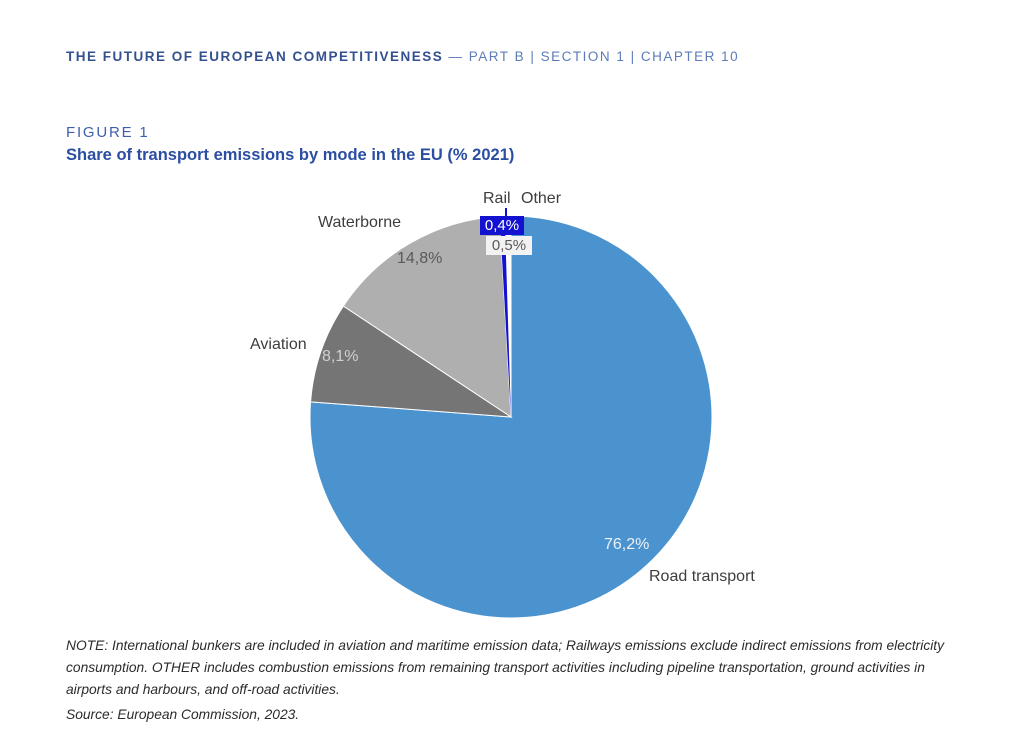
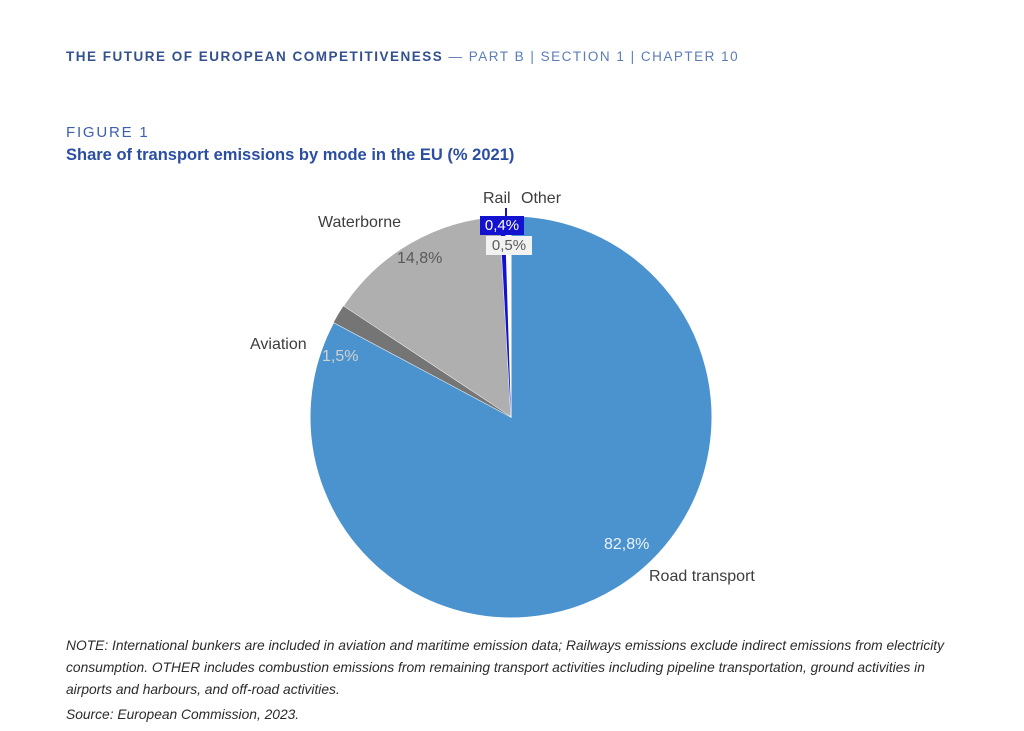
Road transport: 76,2% -> 82,8%
Aviation: 8,1% -> 1,5%
